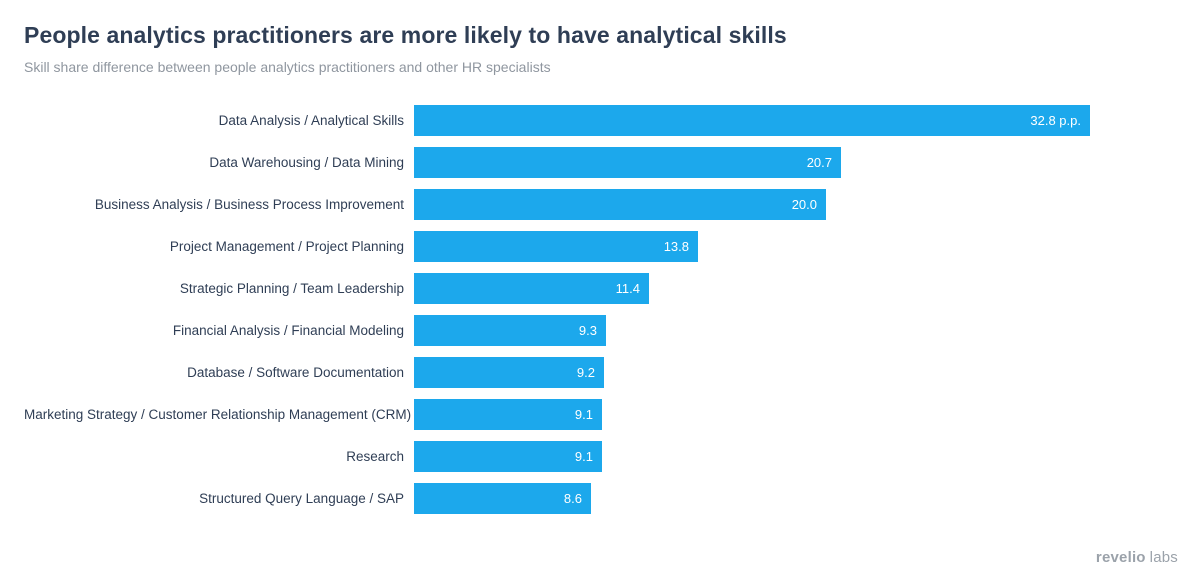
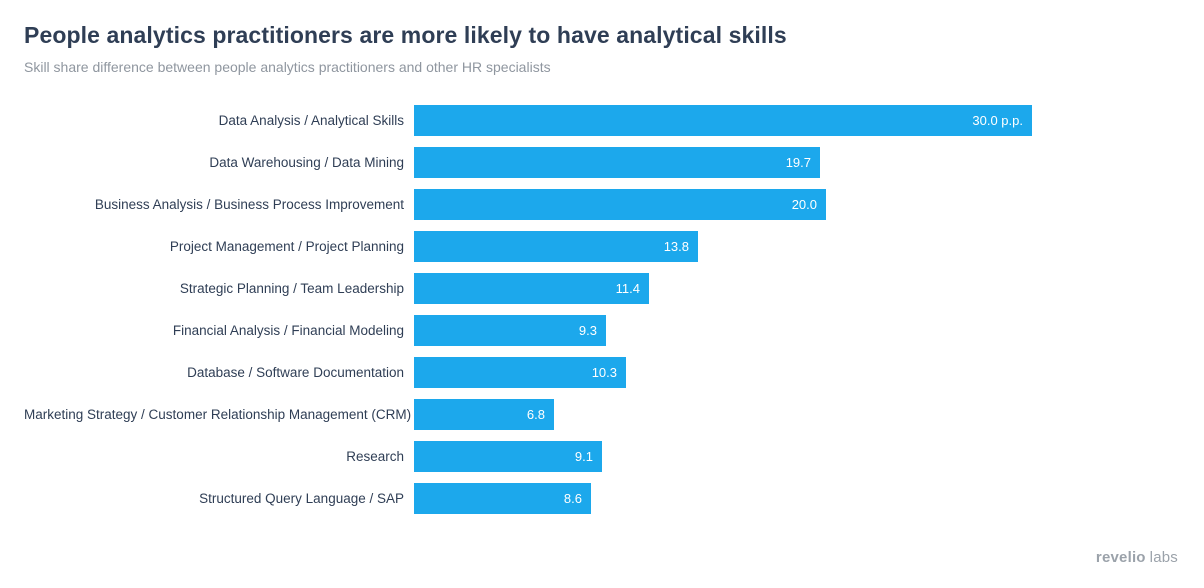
Data Analysis / Analytical Skills: 32.8 -> 30.0
Data Warehousing / Data Mining: 20.7 -> 19.7
Database / Software Documentation: 9.2 -> 10.3
Marketing Strategy / Customer Relationship Management (CRM): 9.1 -> 6.8
